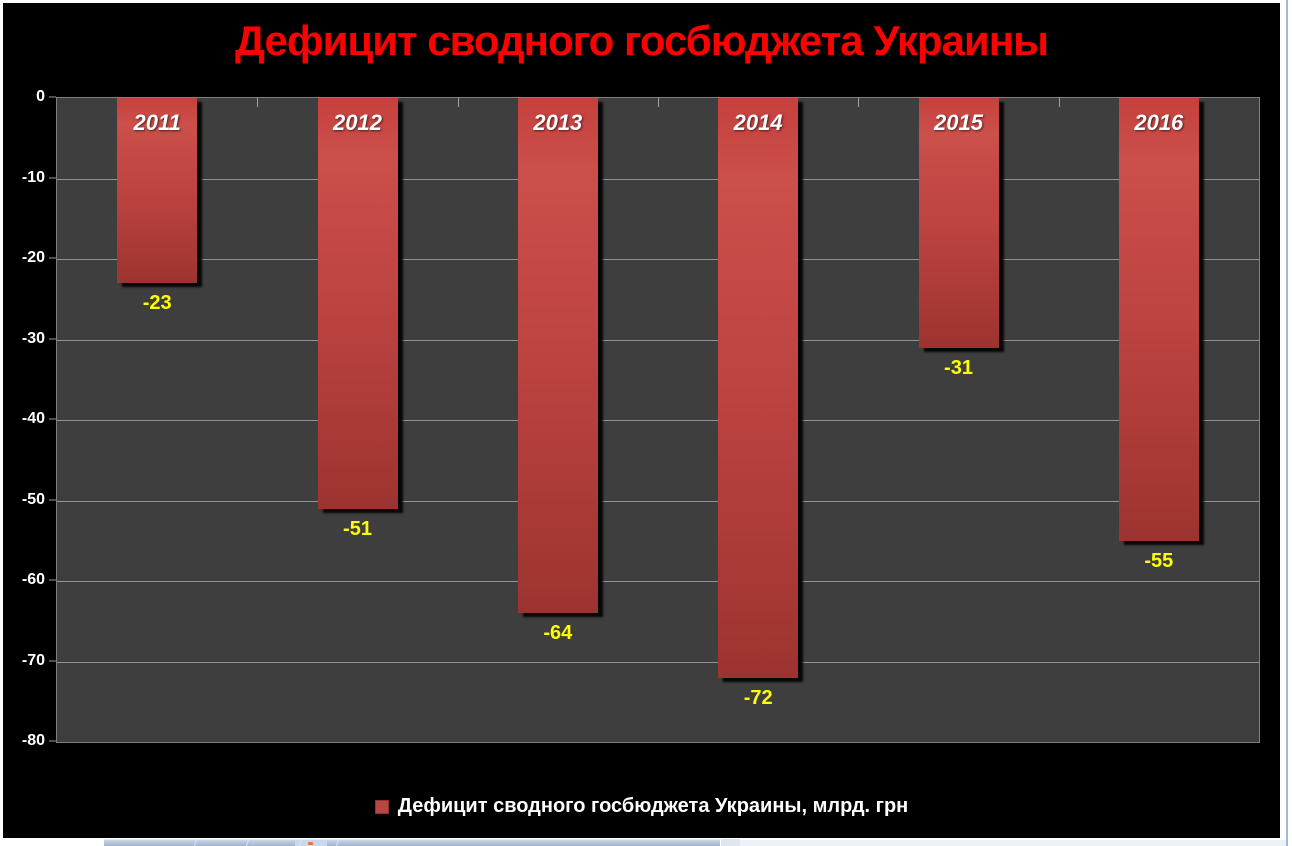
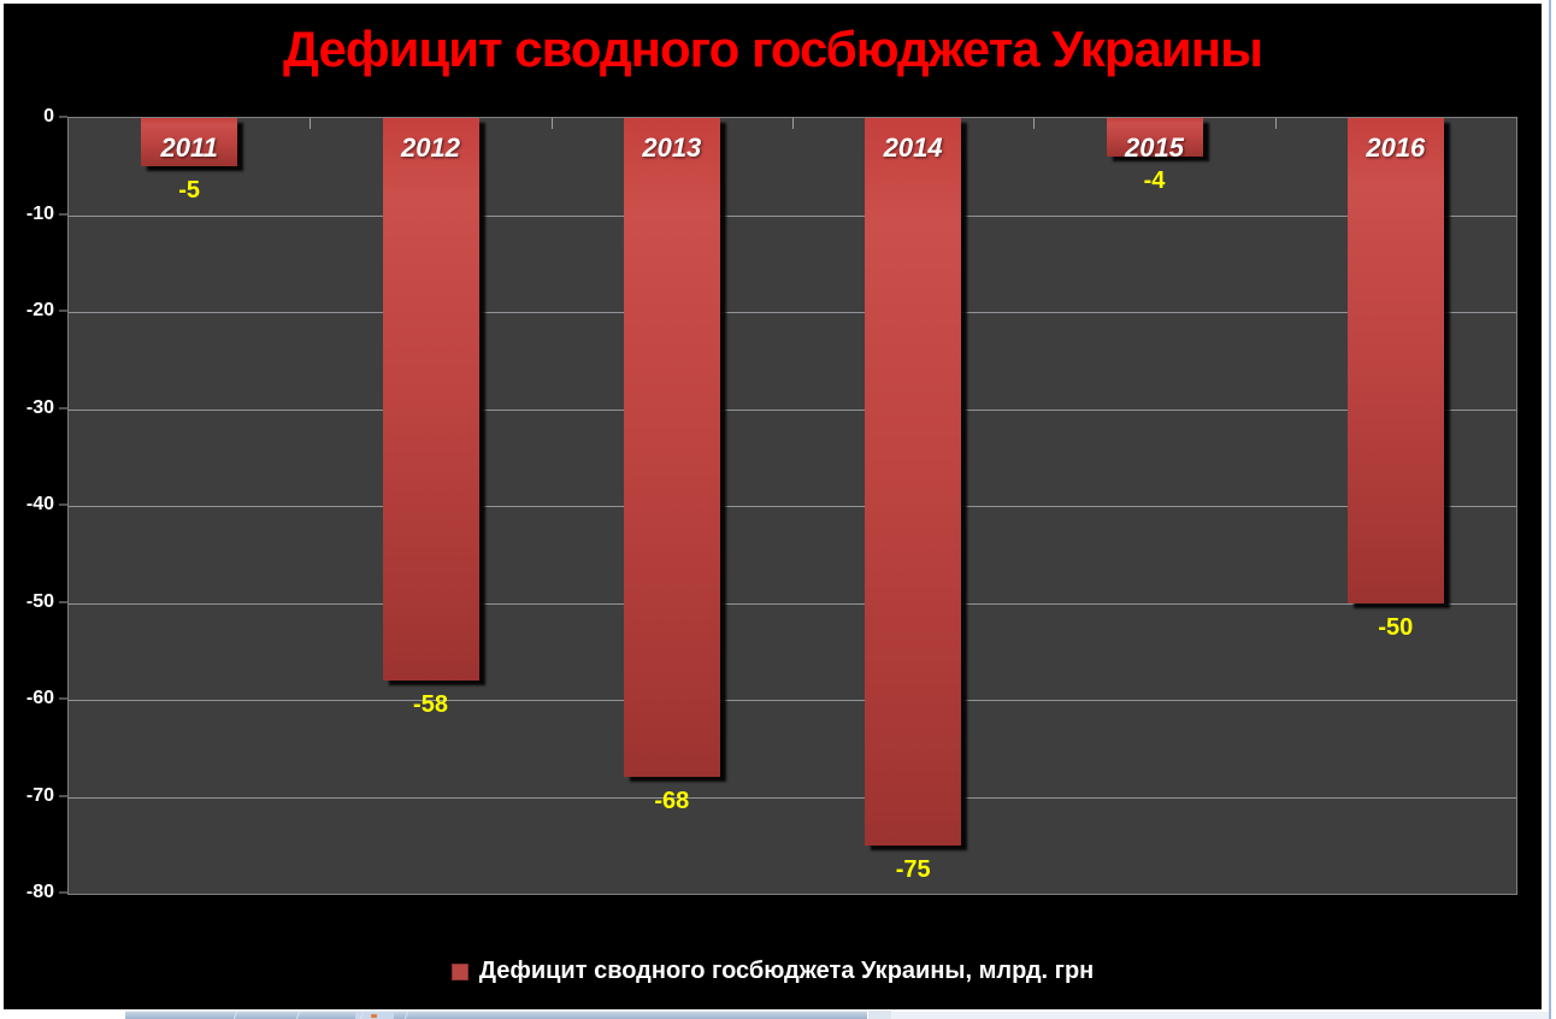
2011: -23 -> -5
2012: -51 -> -58
2013: -64 -> -68
2014: -72 -> -75
2015: -31 -> -4
2016: -55 -> -50
